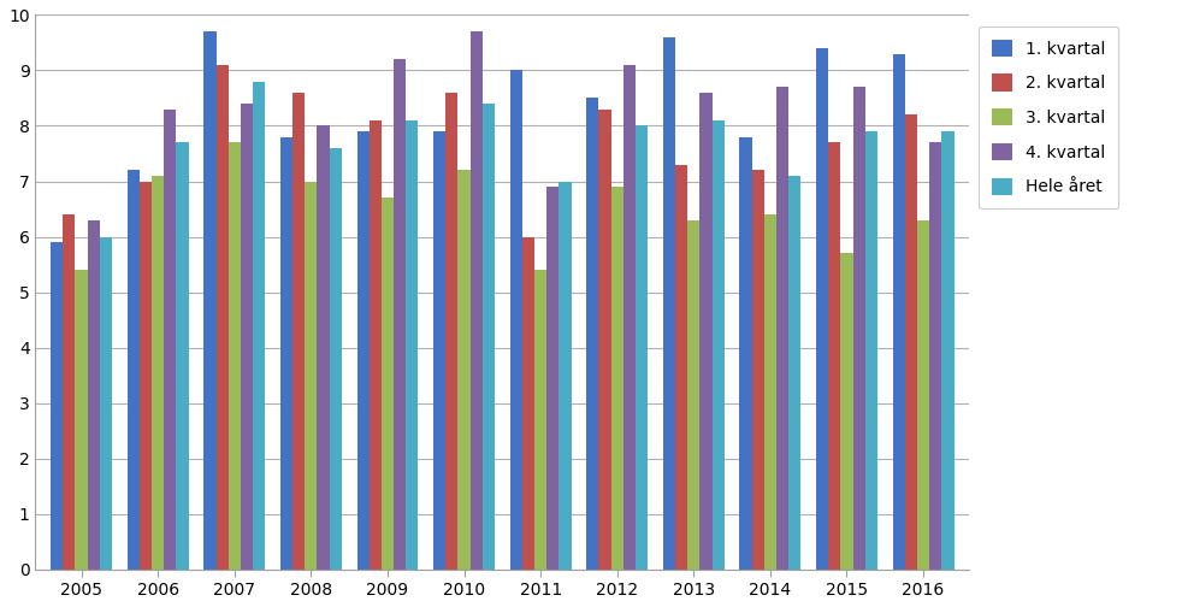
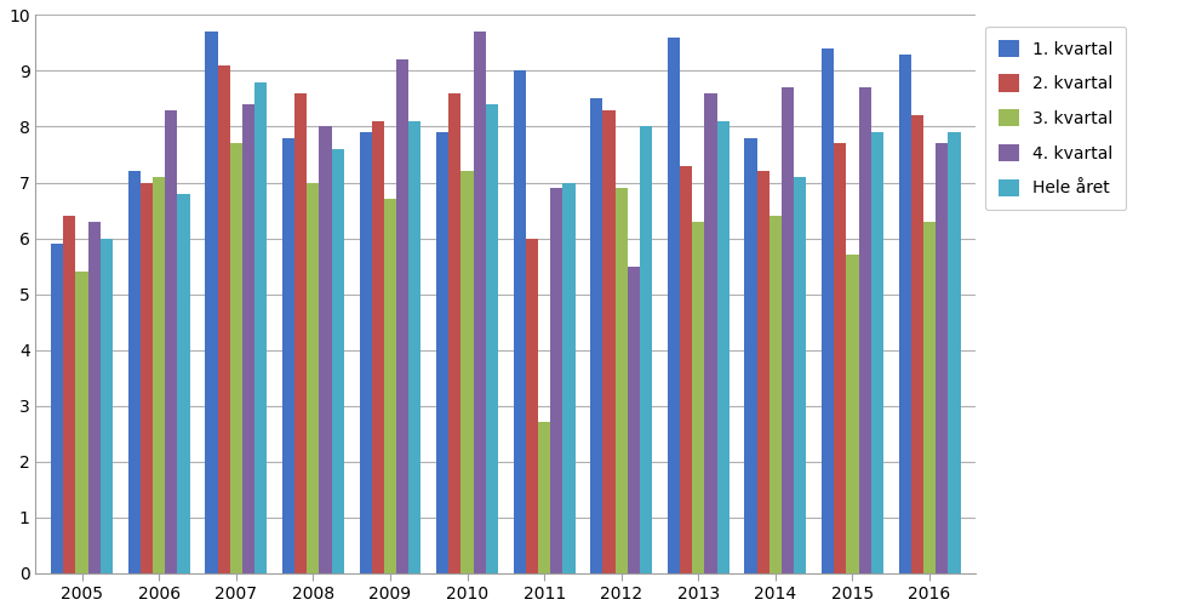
Hele året/2006: 7.7 -> 6.8
3. kvartal/2011: 5.4 -> 2.7
4. kvartal/2012: 9.1 -> 5.5
